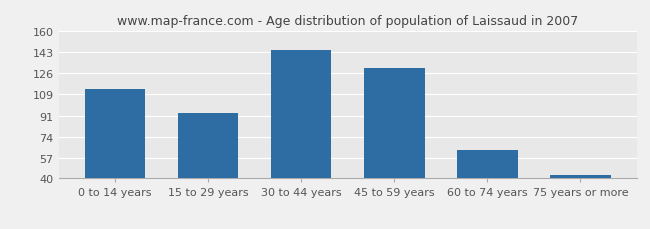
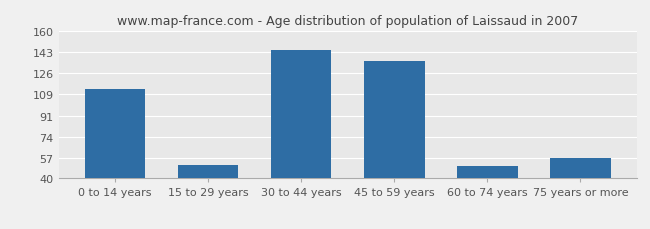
15 to 29 years: 93 -> 51
45 to 59 years: 130 -> 136
60 to 74 years: 63 -> 50
75 years or more: 43 -> 57
